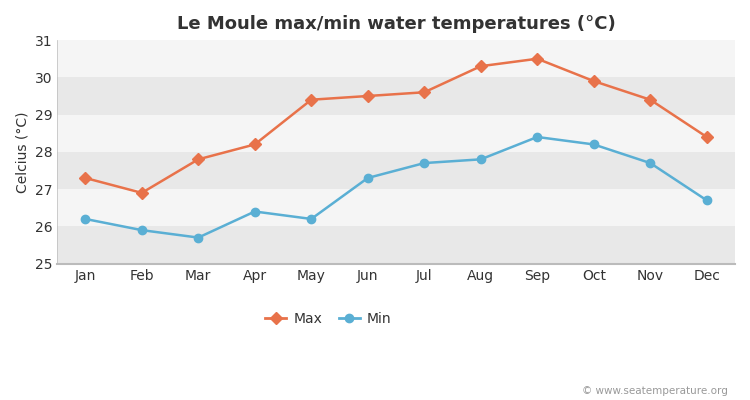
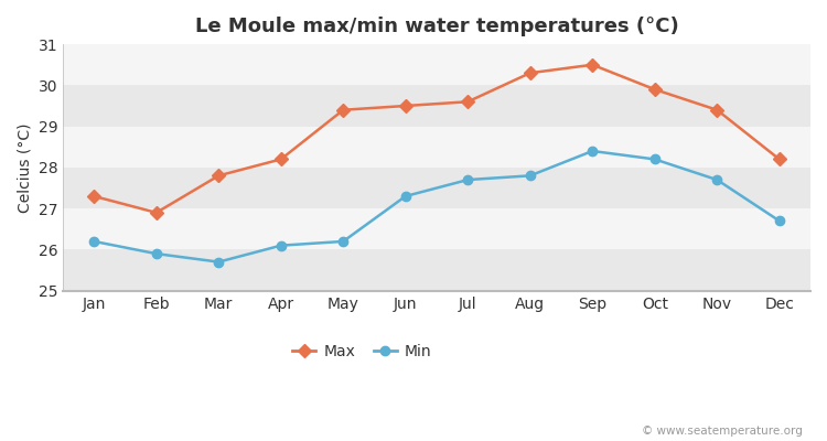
Min/Apr: 26.4 -> 26.1
Max/Dec: 28.4 -> 28.2
